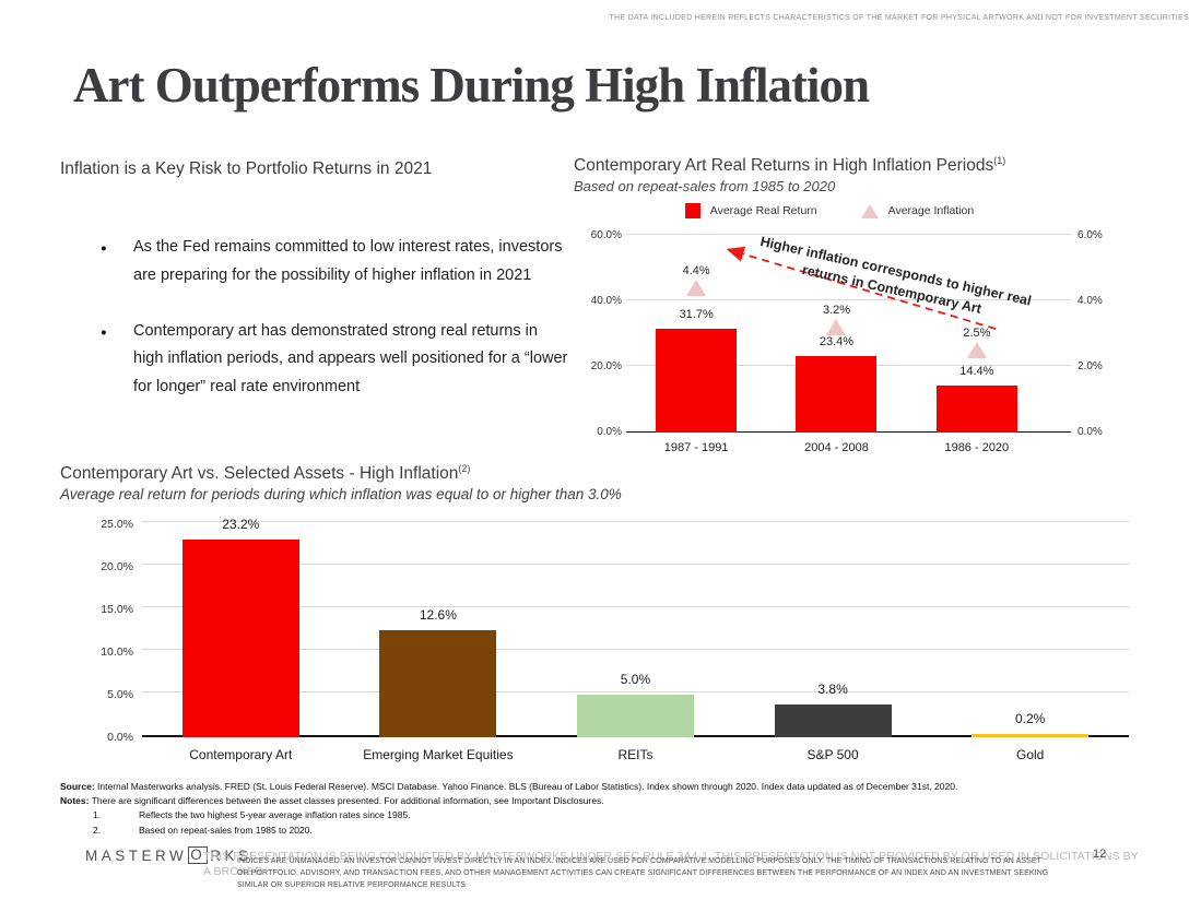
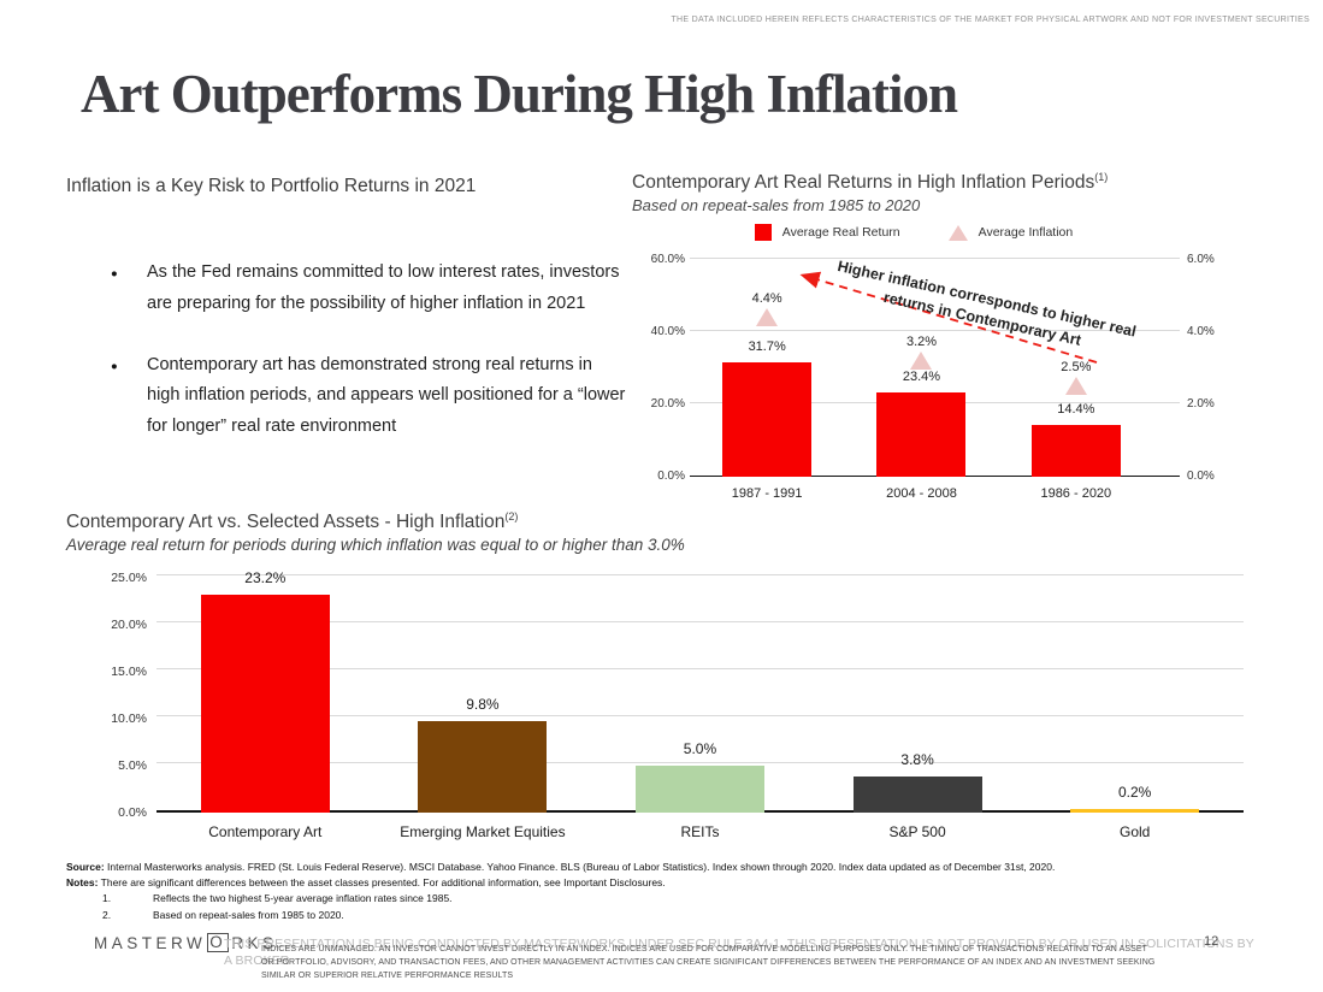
Contemporary Art vs. Selected Assets - High Inflation/Emerging Market Equities: 12.6% -> 9.8%
